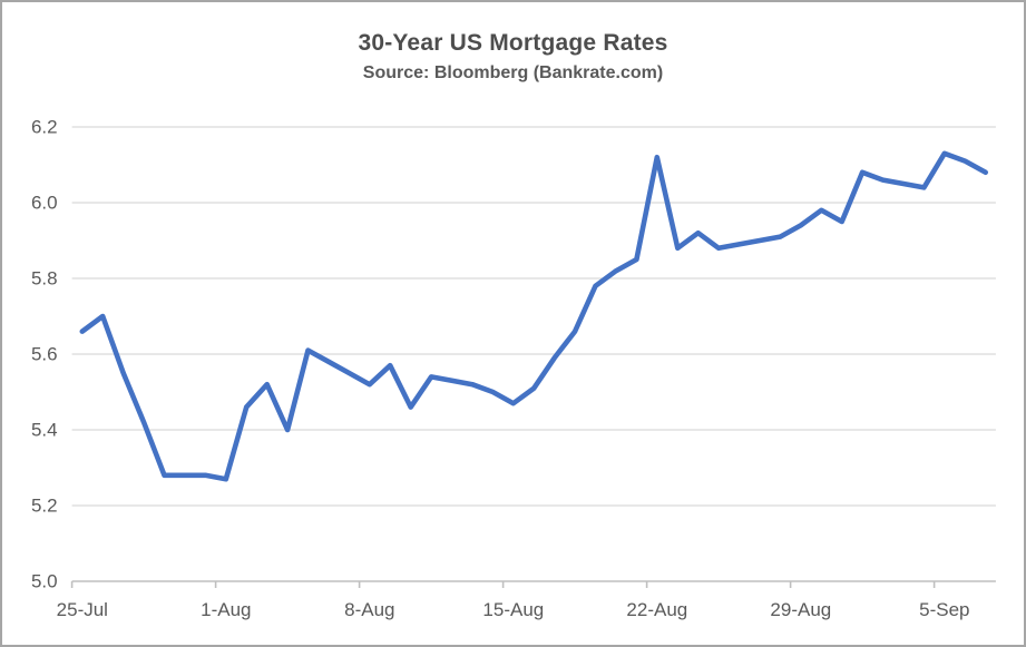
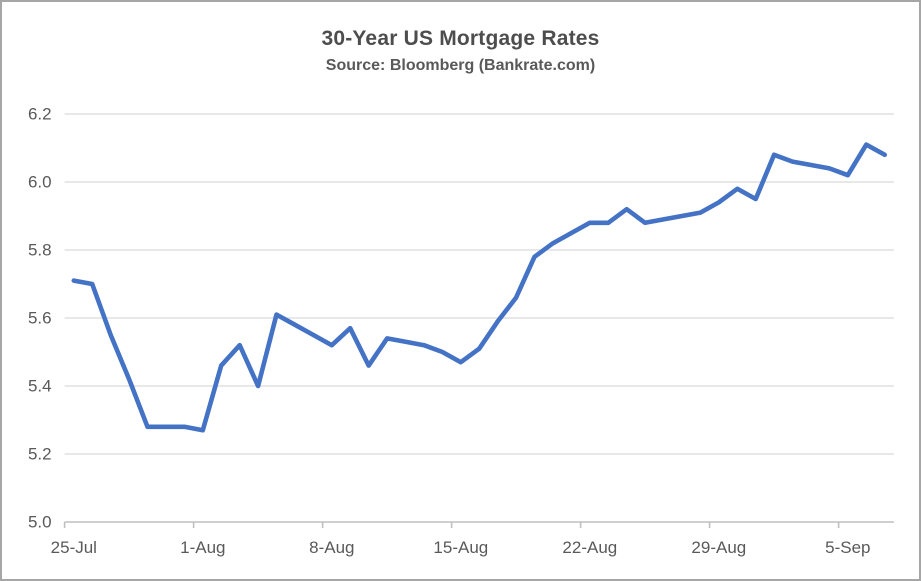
25-Jul: 5.66 -> 5.71
22-Aug: 6.12 -> 5.88
5-Sep: 6.13 -> 6.02
